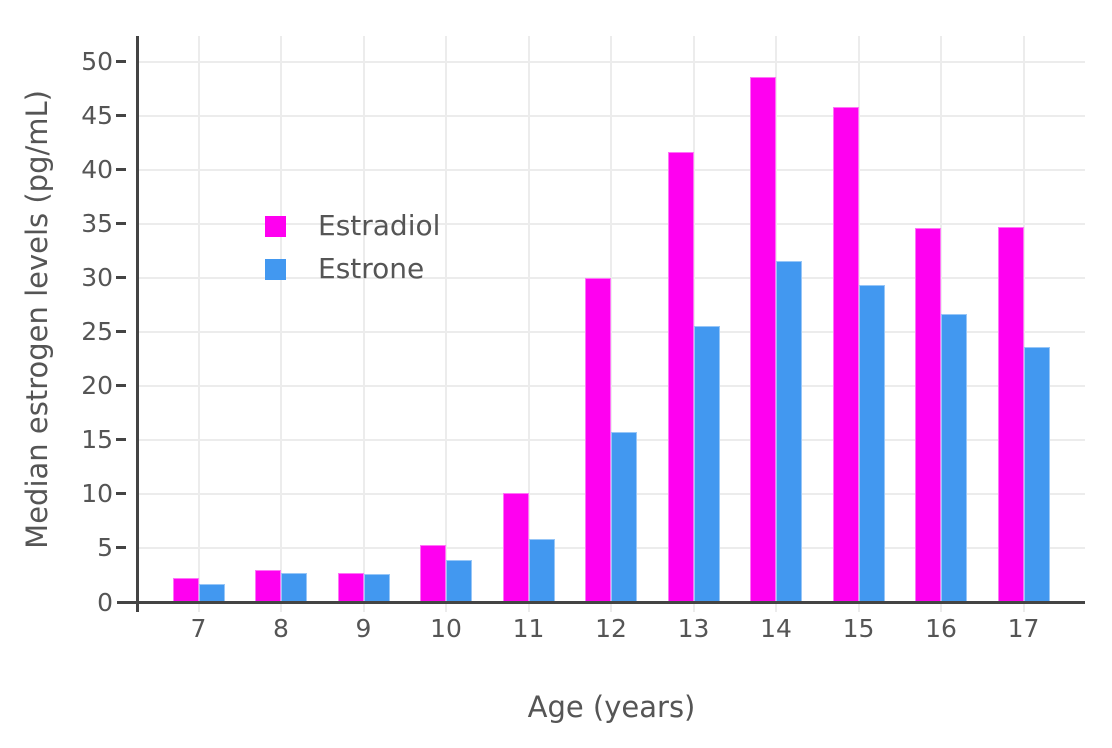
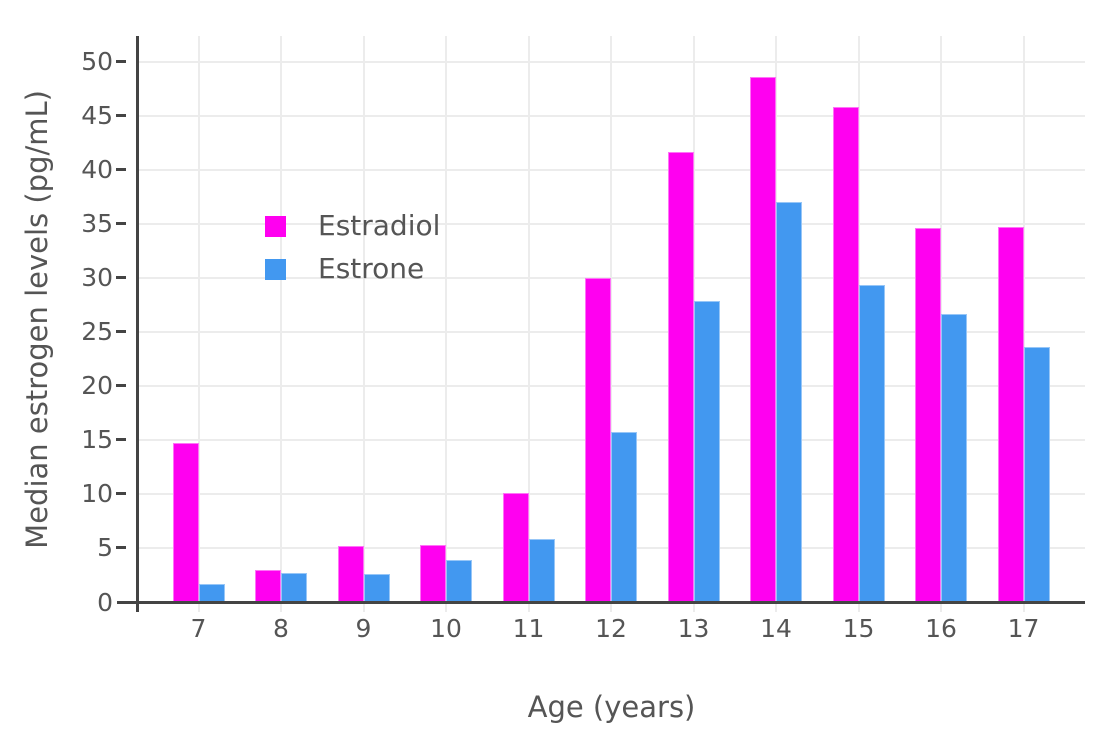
Estradiol/7: 2.2 -> 14.7
Estradiol/9: 2.7 -> 5.2
Estrone/13: 25.5 -> 27.8
Estrone/14: 31.5 -> 37.0
